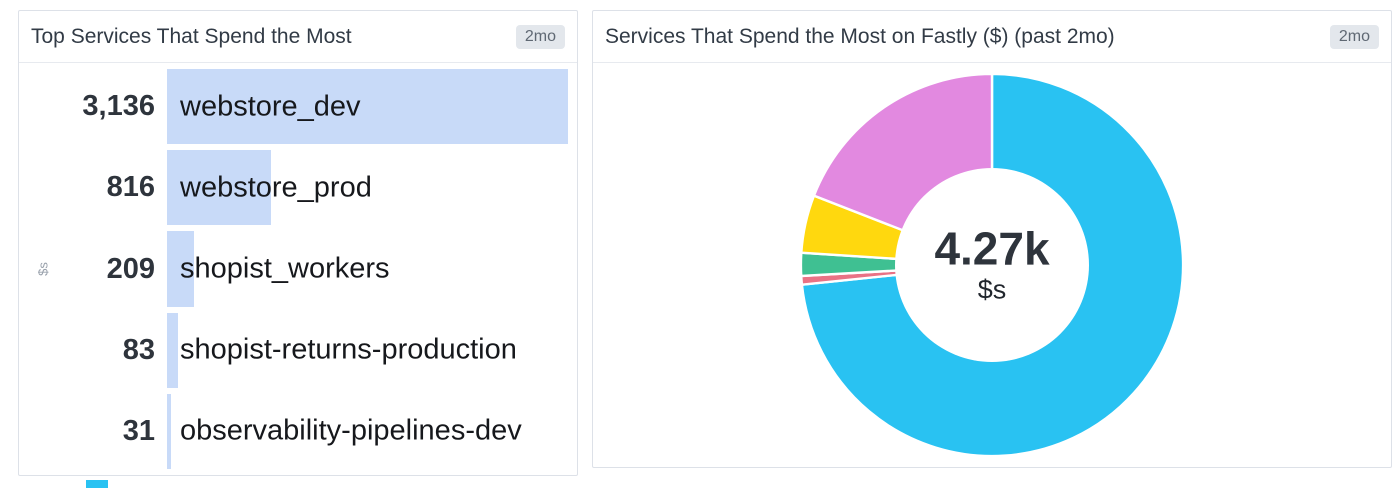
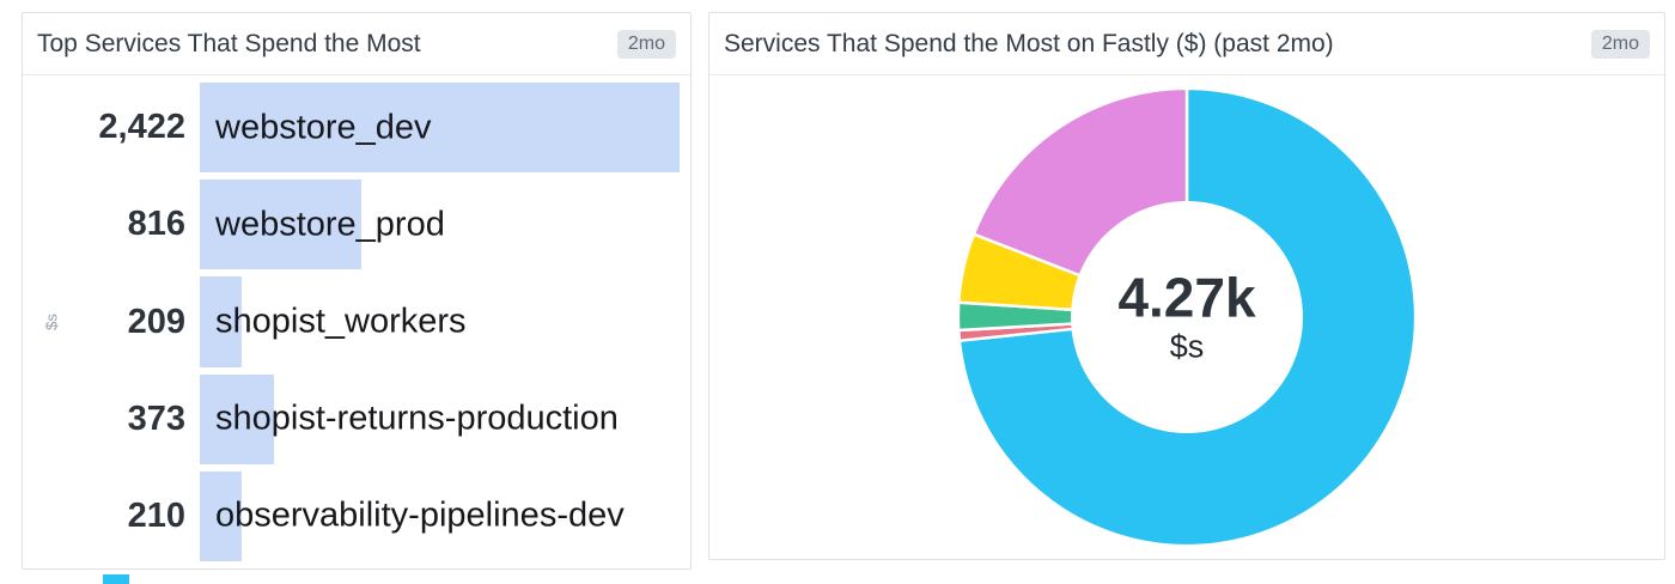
Top Services That Spend the Most/webstore_dev: 3,136 -> 2,422
Top Services That Spend the Most/shopist-returns-production: 83 -> 373
Top Services That Spend the Most/observability-pipelines-dev: 31 -> 210
